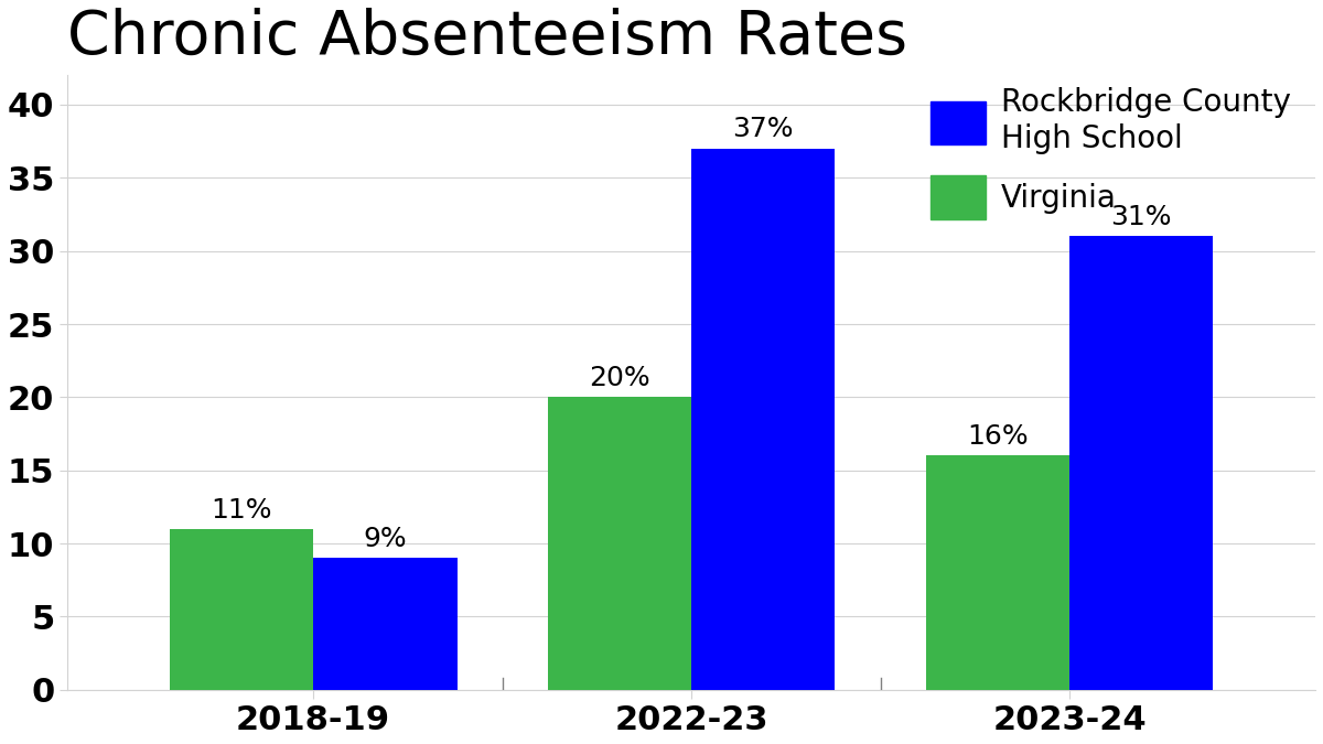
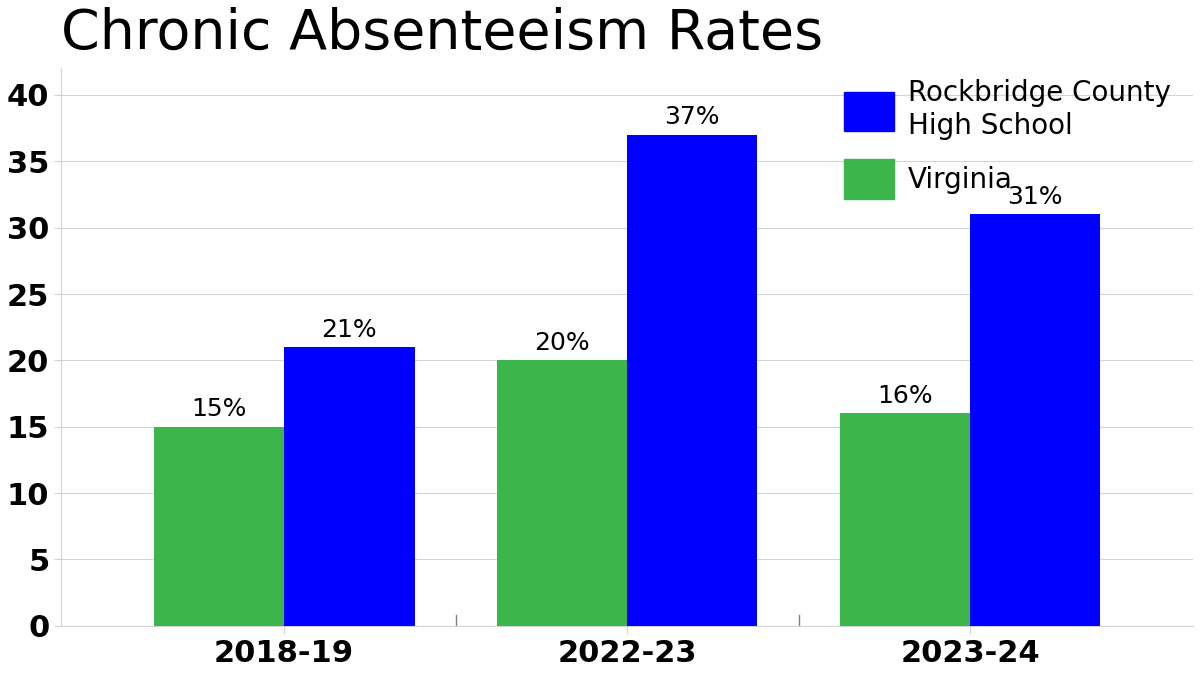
Virginia/2018-19: 11% -> 15%
Rockbridge County High School/2018-19: 9% -> 21%
